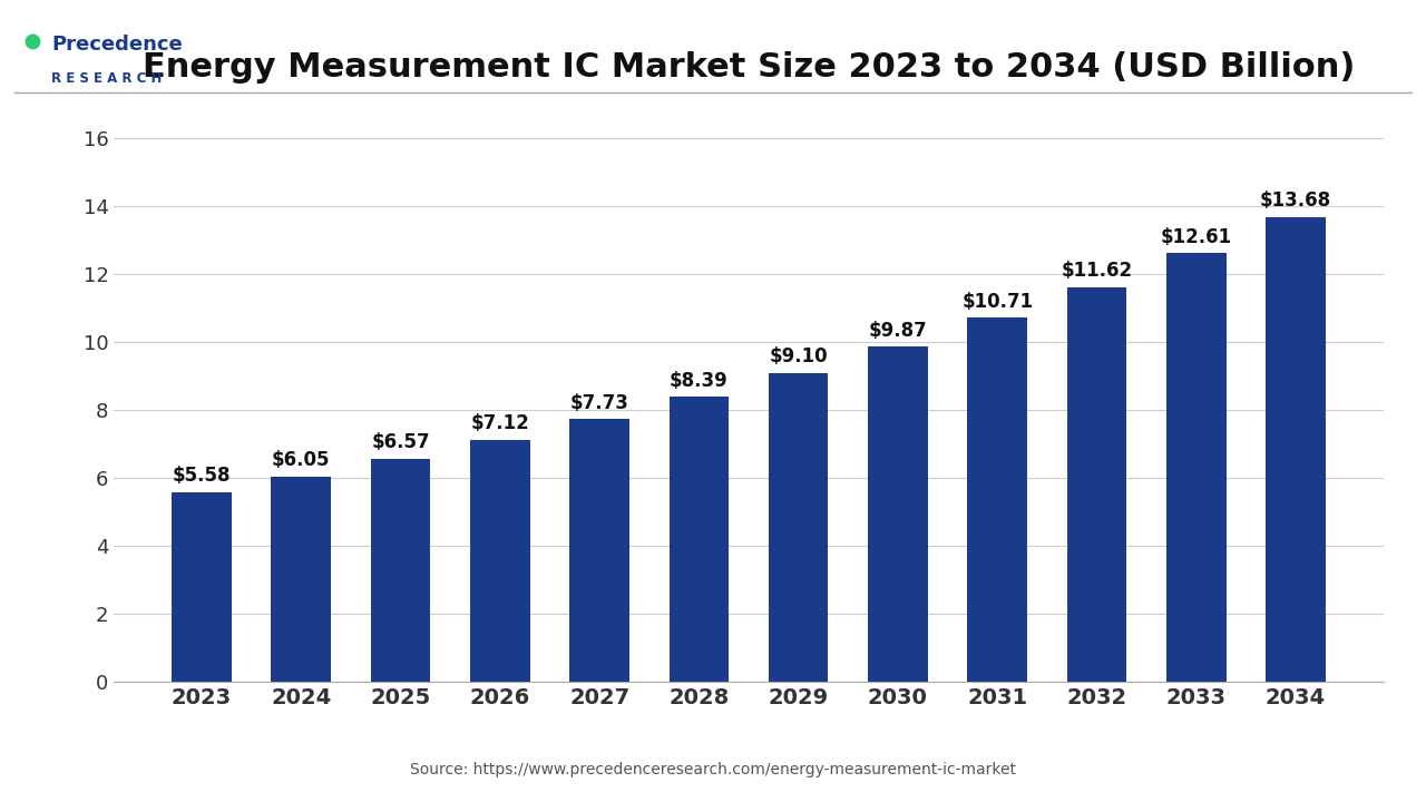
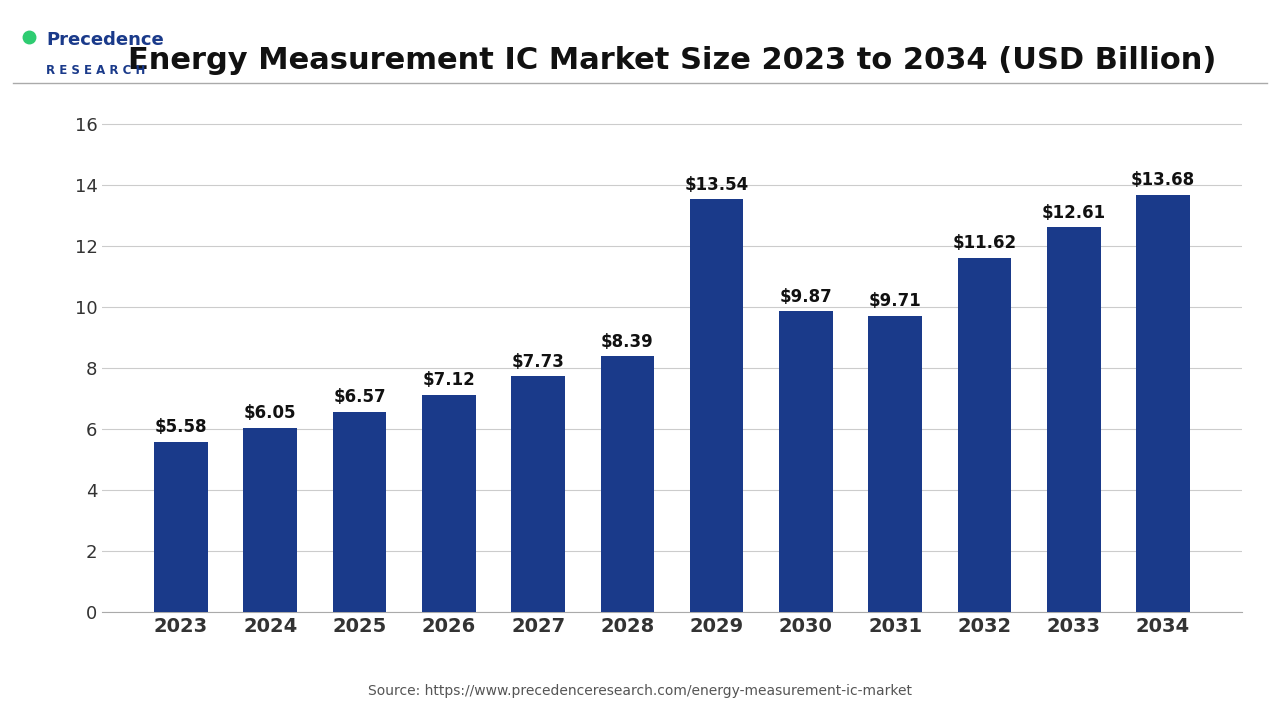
2029: $9.10 -> $13.54
2031: $10.71 -> $9.71
